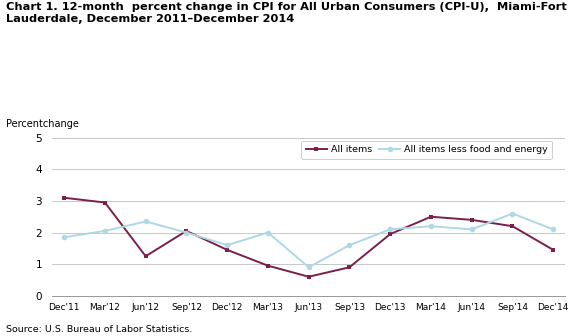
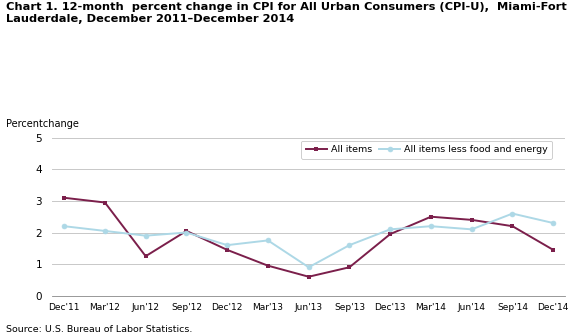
All items less food and energy/Dec'11: 1.85 -> 2.20
All items less food and energy/Jun'12: 2.35 -> 1.90
All items less food and energy/Mar'13: 2.00 -> 1.75
All items less food and energy/Dec'14: 2.10 -> 2.30
